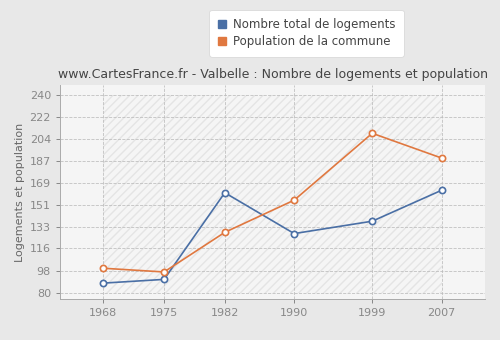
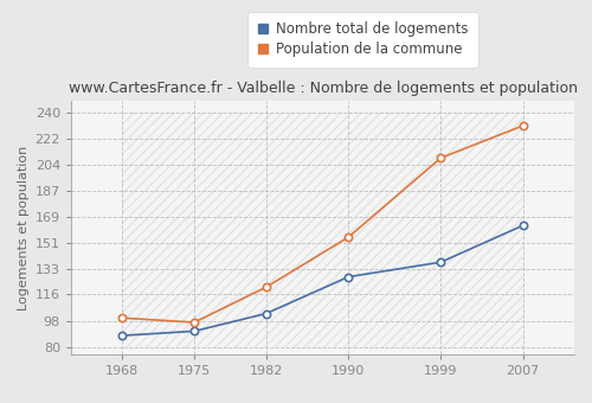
Nombre total de logements/1982: 161 -> 103
Population de la commune/1982: 129 -> 121
Population de la commune/2007: 189 -> 231
